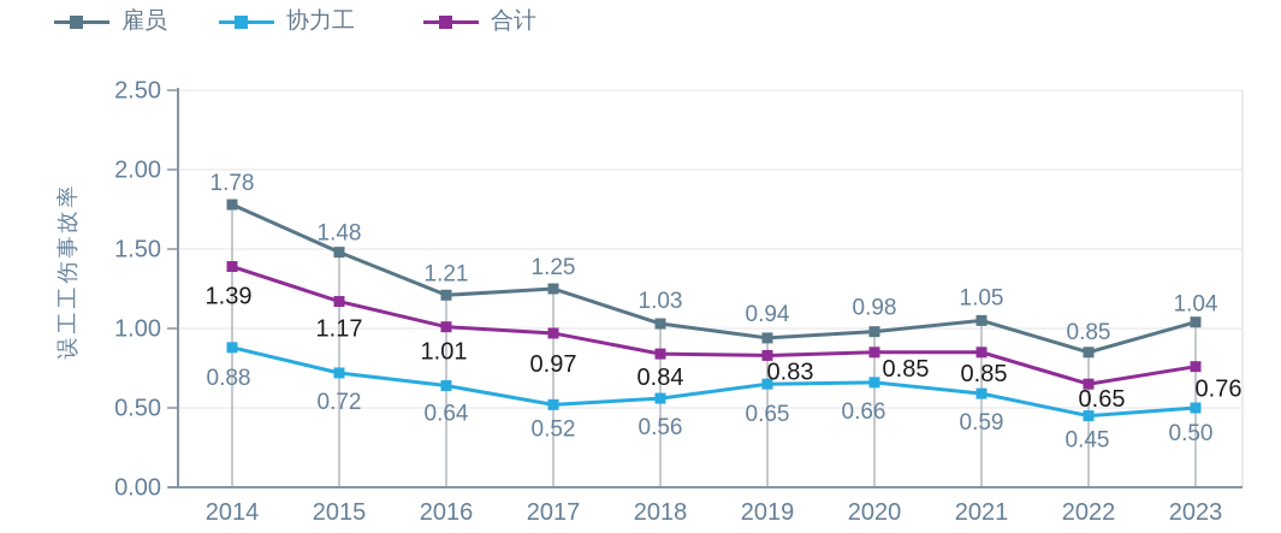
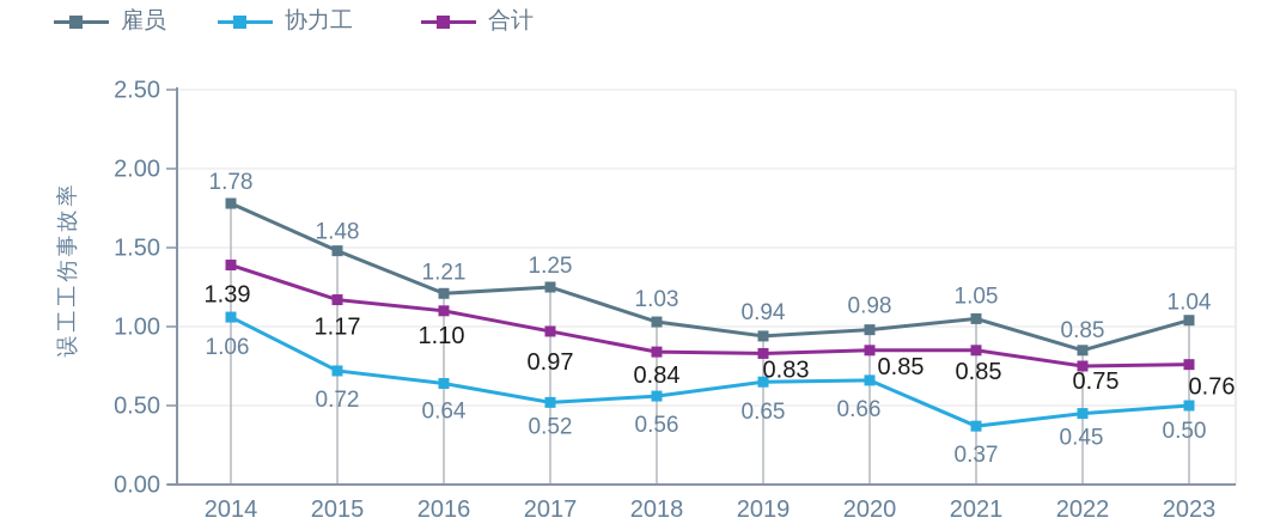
协力工/2014: 0.88 -> 1.06
合计/2016: 1.01 -> 1.10
协力工/2021: 0.59 -> 0.37
合计/2022: 0.65 -> 0.75
